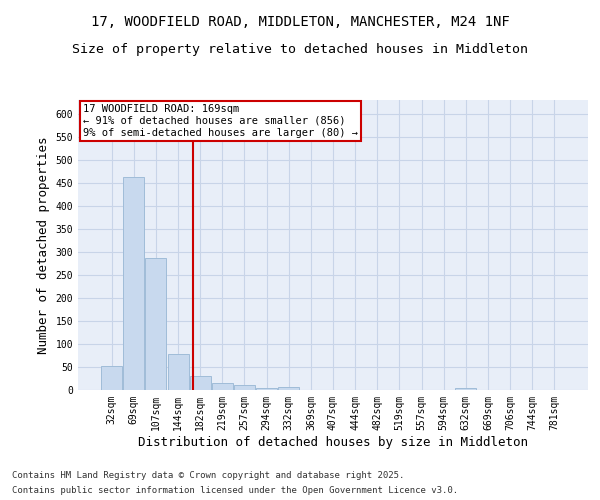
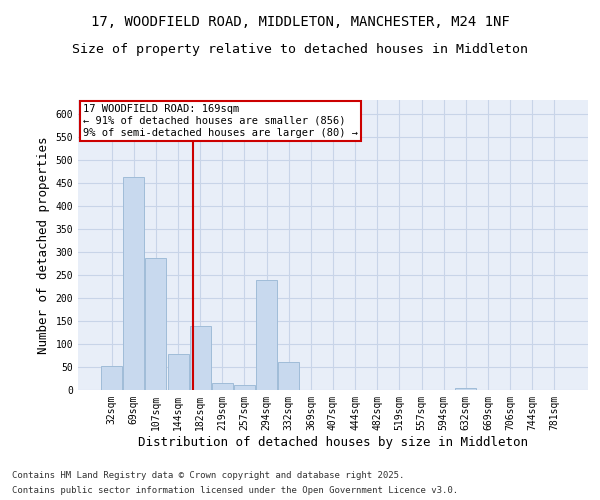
182sqm: 31 -> 140
294sqm: 5 -> 240
332sqm: 7 -> 60
